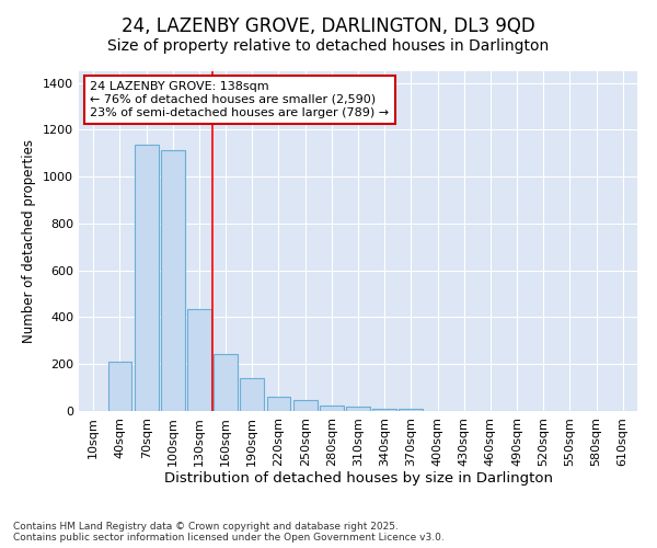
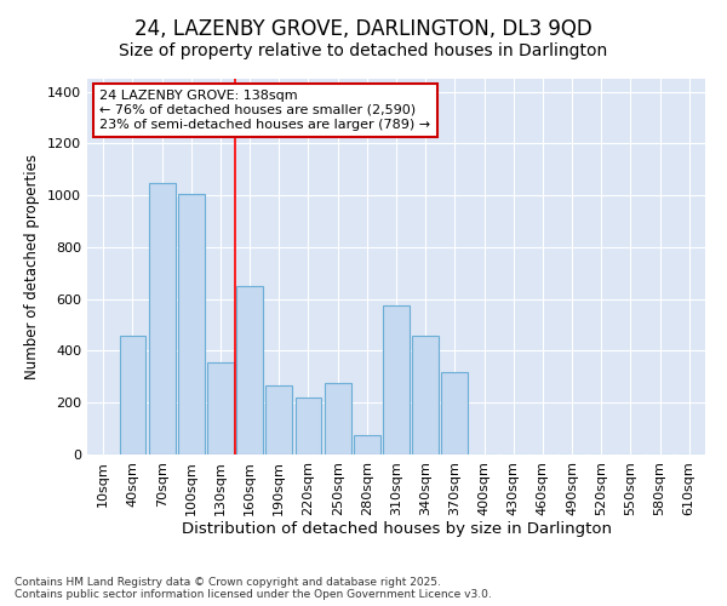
40sqm: 210 -> 460
70sqm: 1135 -> 1050
100sqm: 1115 -> 1005
130sqm: 435 -> 355
160sqm: 245 -> 650
190sqm: 140 -> 265
220sqm: 60 -> 220
250sqm: 45 -> 275
280sqm: 25 -> 75
310sqm: 20 -> 575
340sqm: 10 -> 460
370sqm: 10 -> 320
